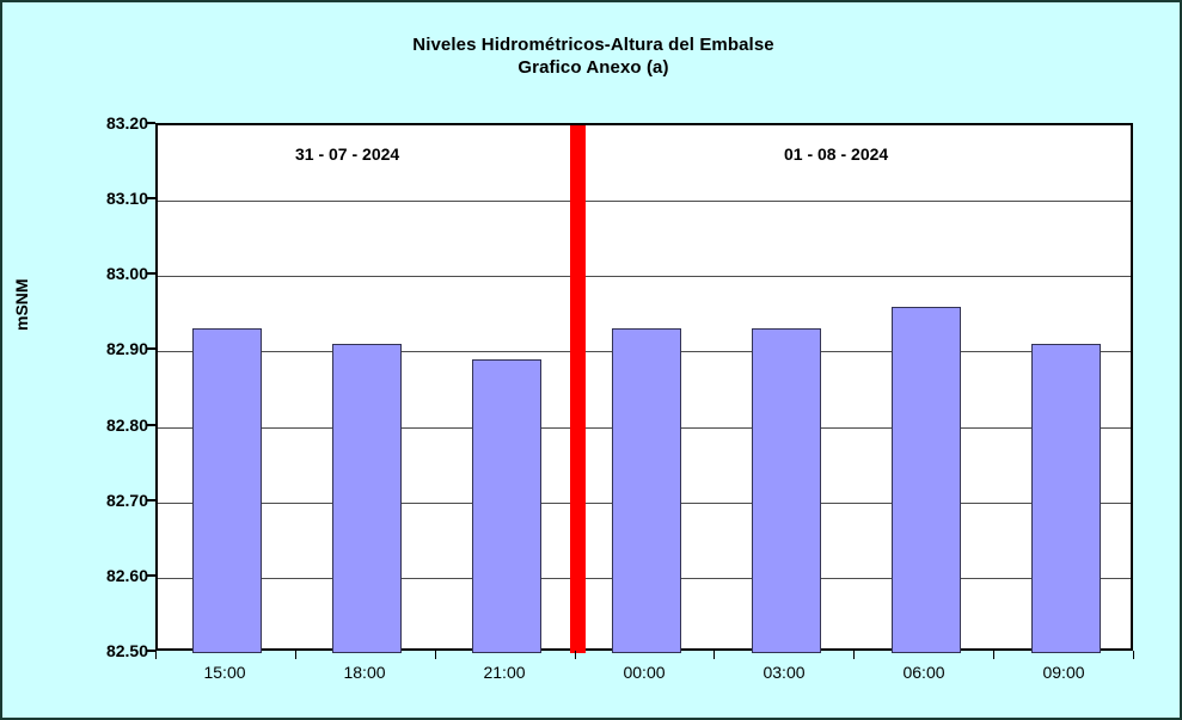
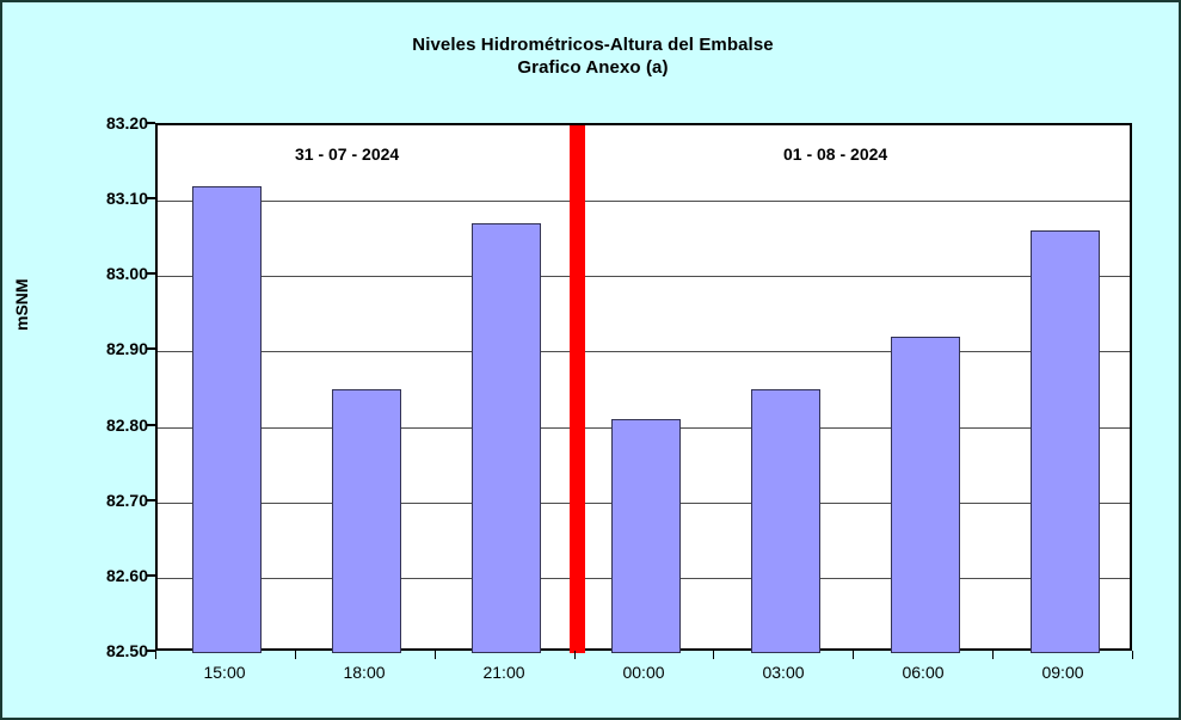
15:00: 82.93 -> 83.12
18:00: 82.91 -> 82.85
21:00: 82.89 -> 83.07
00:00: 82.93 -> 82.81
03:00: 82.93 -> 82.85
06:00: 82.96 -> 82.92
09:00: 82.91 -> 83.06
